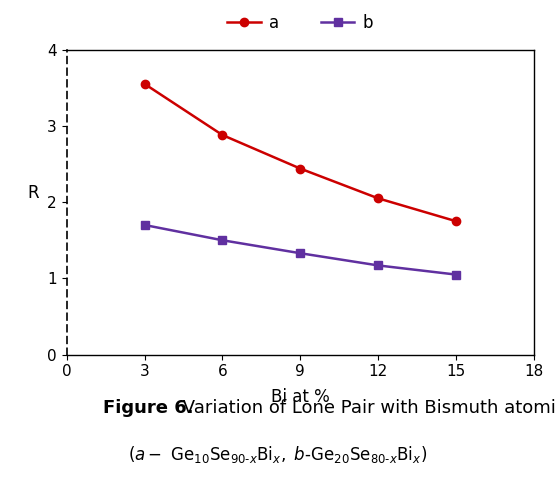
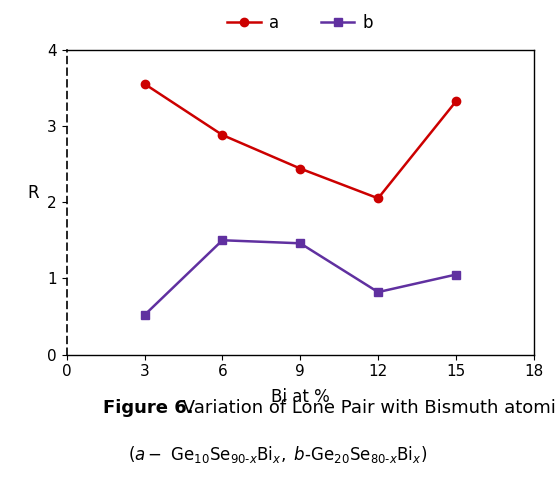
b/3: 1.70 -> 0.52
b/9: 1.33 -> 1.46
b/12: 1.17 -> 0.82
a/15: 1.75 -> 3.32
